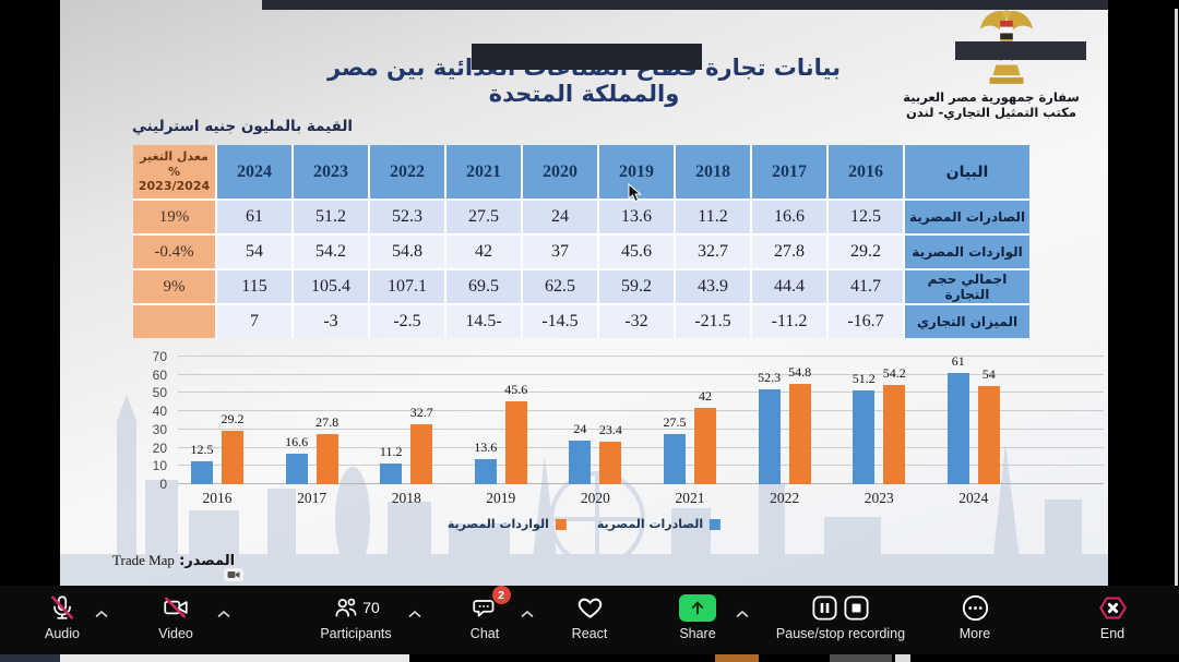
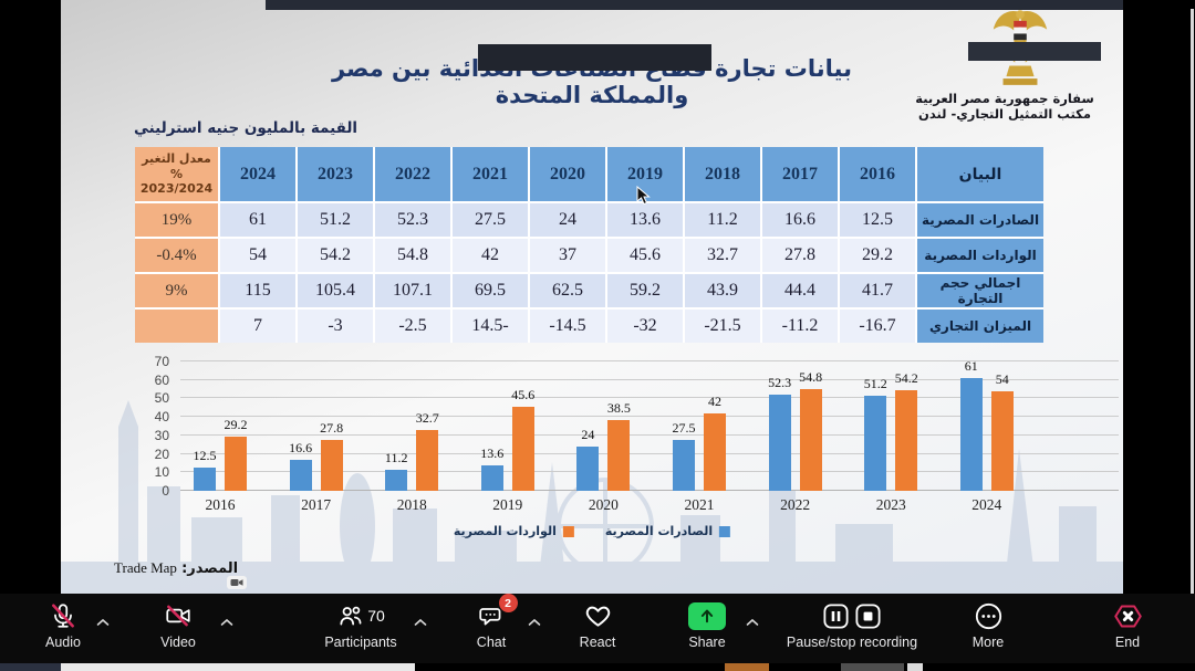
الواردات المصرية/2020: 23.4 -> 38.5
